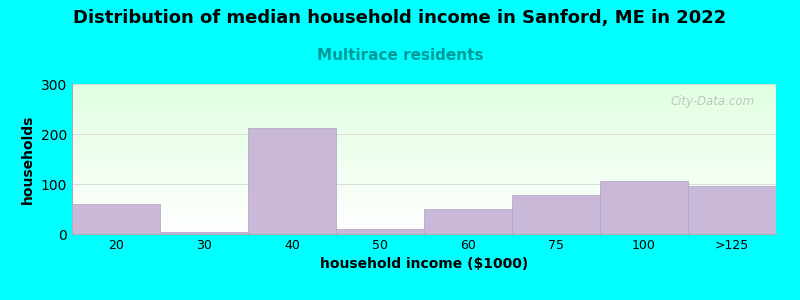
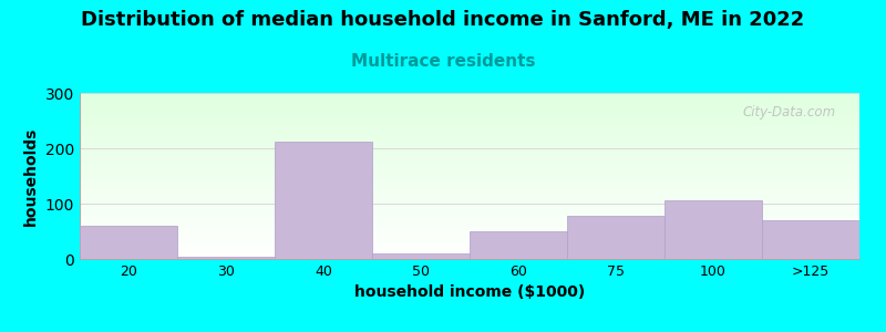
>125: 96 -> 70
